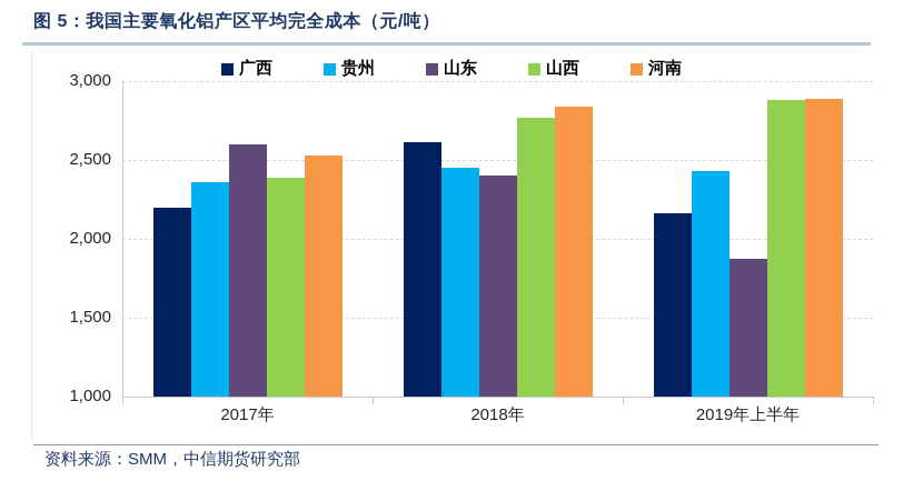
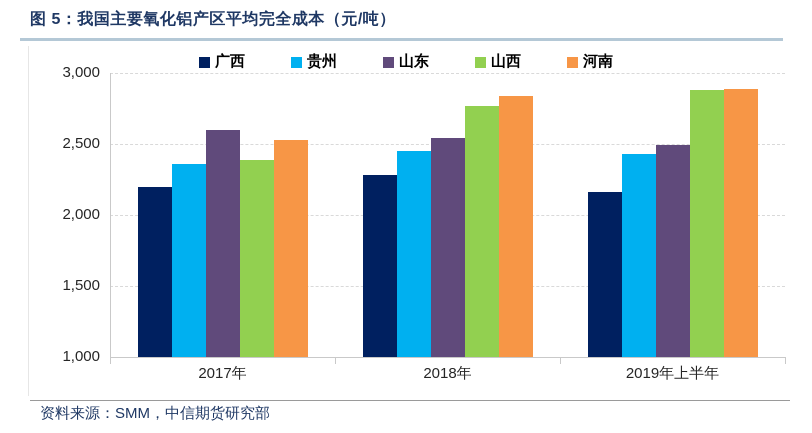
广西/2018年: 2610 -> 2280
山东/2018年: 2400 -> 2540
山东/2019年上半年: 1870 -> 2490
